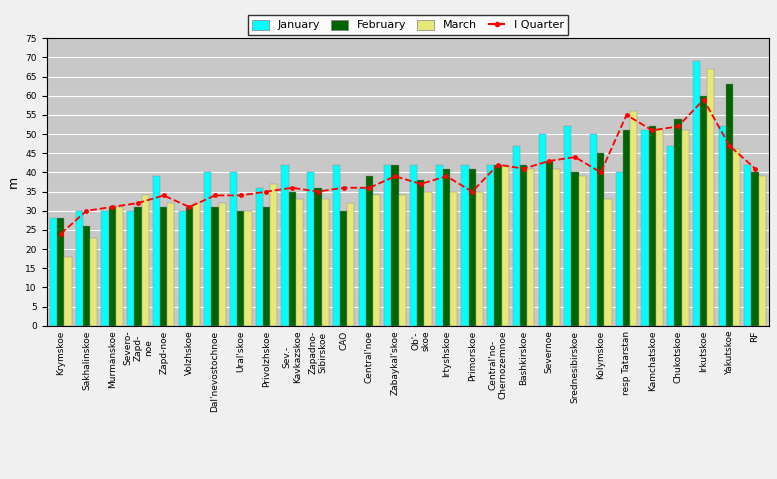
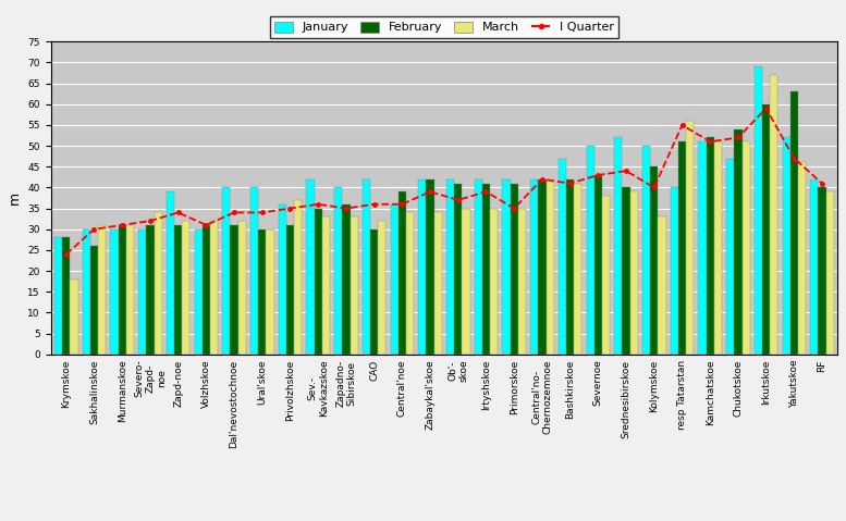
March/Sakhalinskoe: 23 -> 31
February/Ob'- skoe: 38 -> 41
March/Severnoe: 41 -> 38
